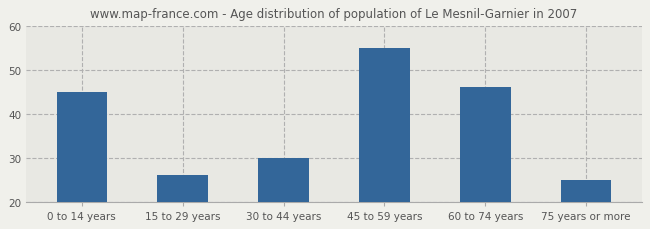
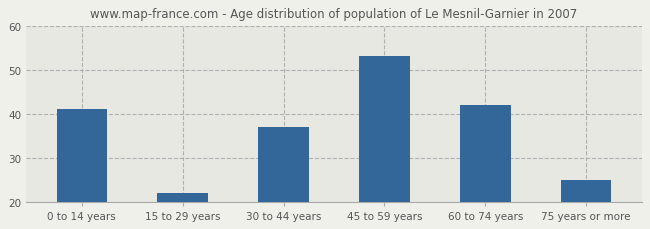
0 to 14 years: 45 -> 41
15 to 29 years: 26 -> 22
30 to 44 years: 30 -> 37
45 to 59 years: 55 -> 53
60 to 74 years: 46 -> 42
